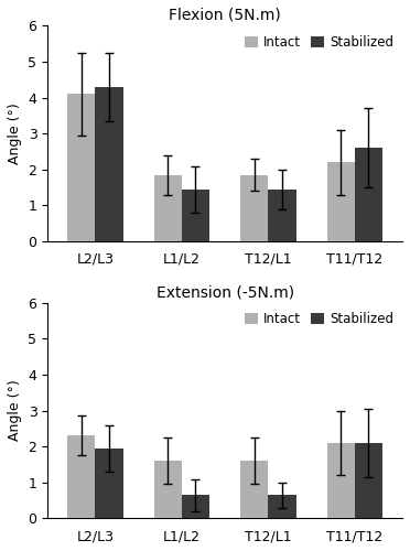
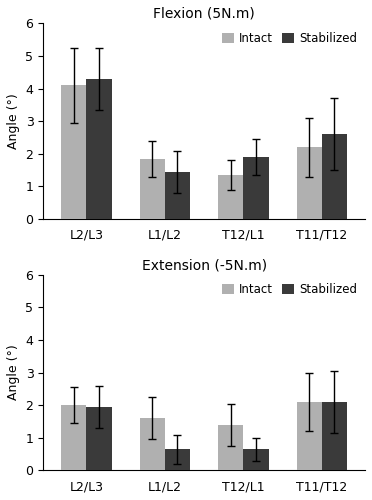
Flexion (5N.m)/Intact/T12/L1: 1.85 -> 1.35
Flexion (5N.m)/Stabilized/T12/L1: 1.45 -> 1.90
Extension (-5N.m)/Intact/L2/L3: 2.3 -> 2.0
Extension (-5N.m)/Intact/T12/L1: 1.6 -> 1.4
